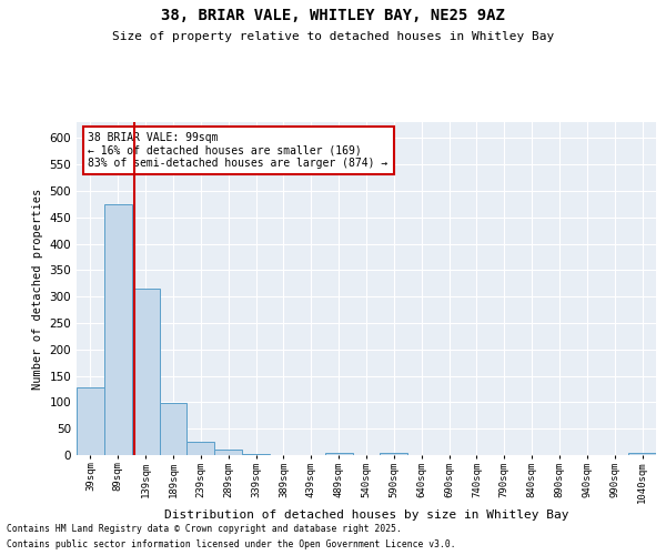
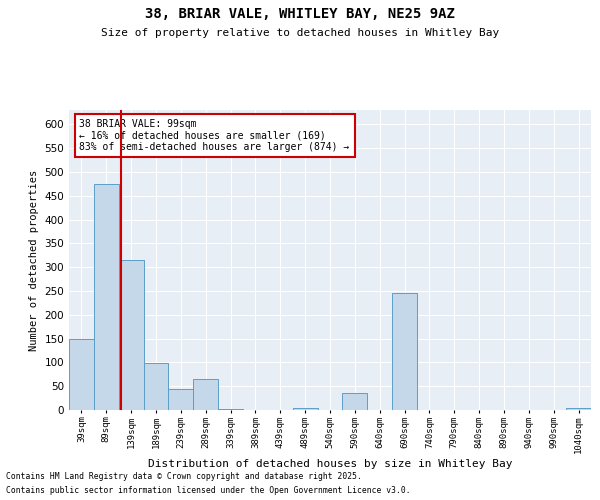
39sqm: 128 -> 150
239sqm: 25 -> 45
289sqm: 10 -> 65
590sqm: 4 -> 35
690sqm: 1 -> 245
